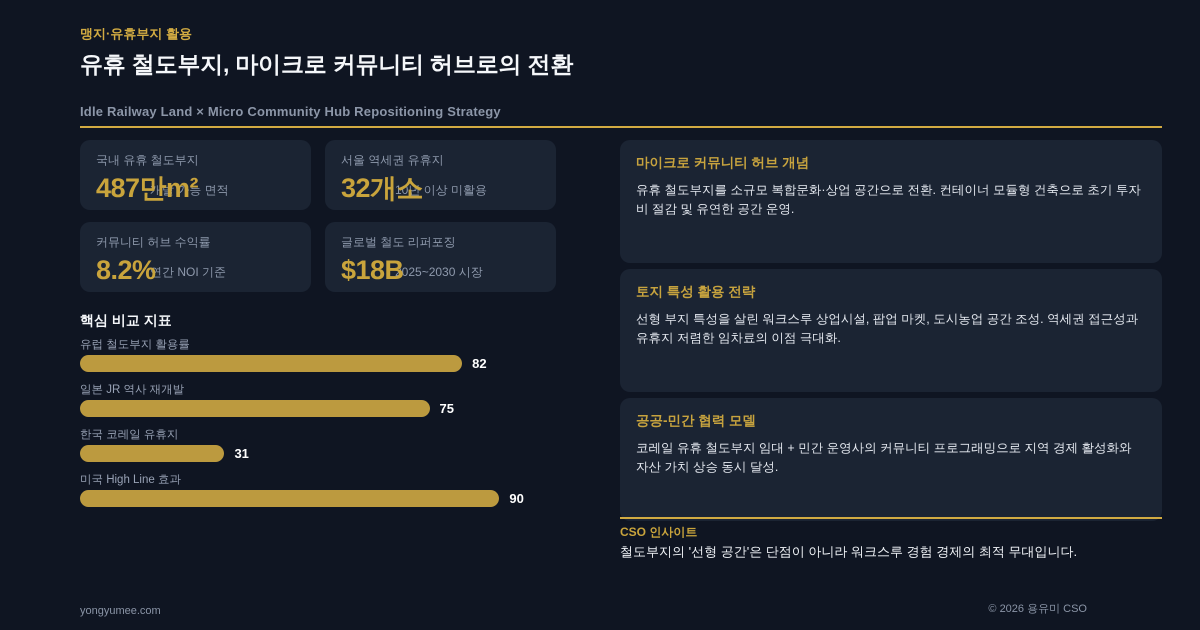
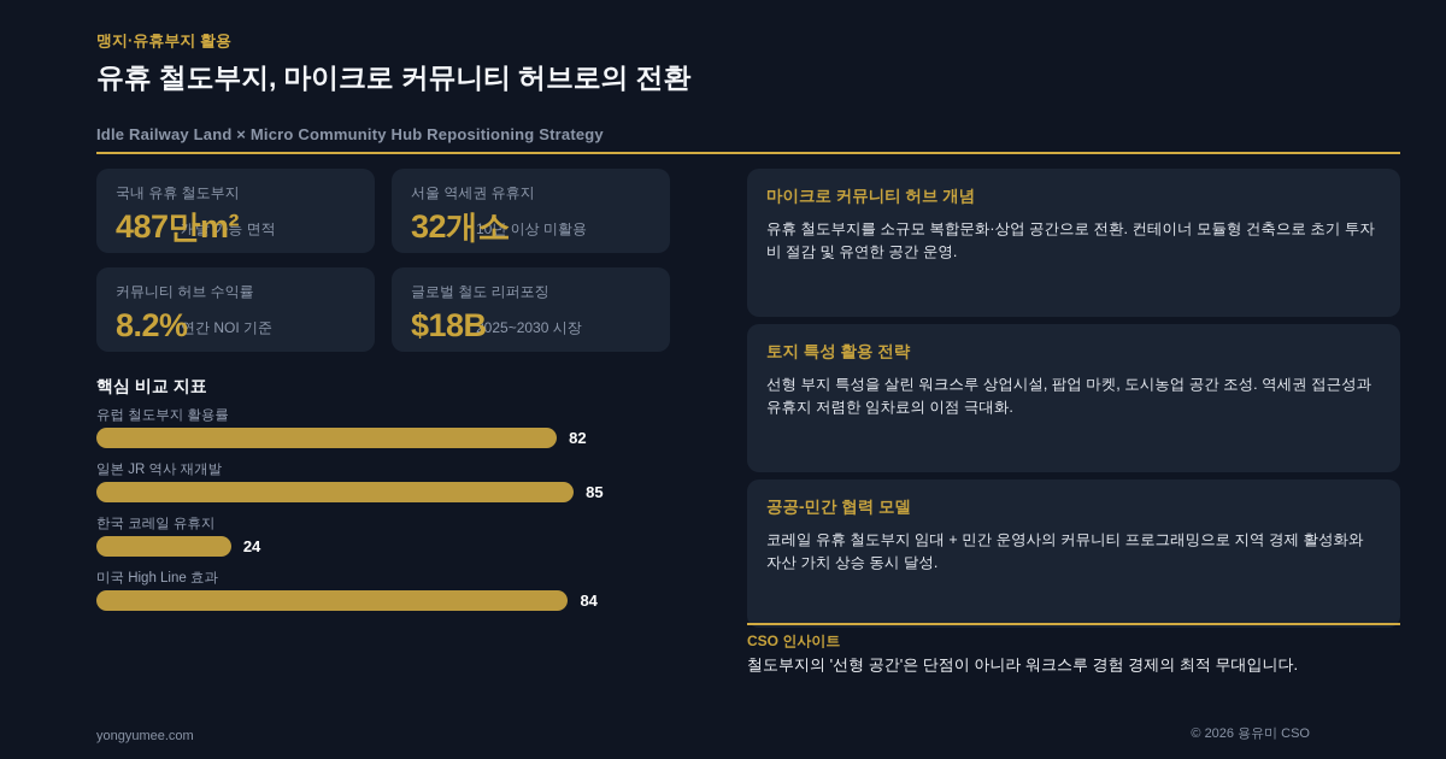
일본 JR 역사 재개발: 75 -> 85
한국 코레일 유휴지: 31 -> 24
미국 High Line 효과: 90 -> 84
